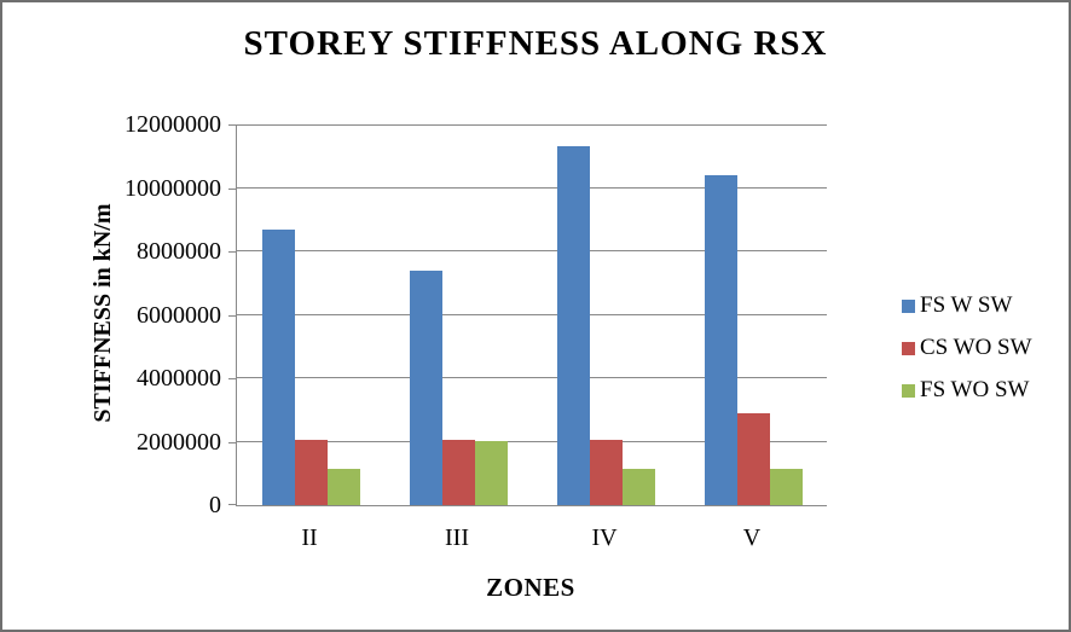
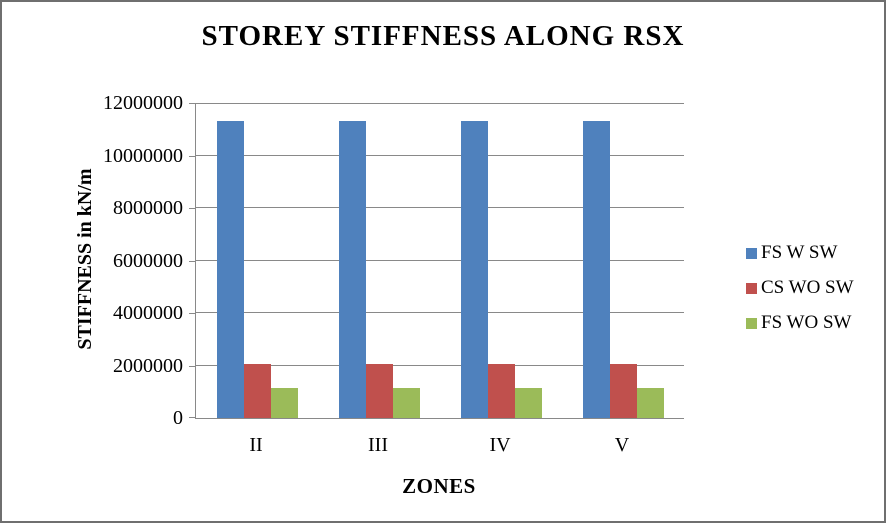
FS W SW/II: 8700000 -> 11300000
FS W SW/III: 7400000 -> 11300000
FS WO SW/III: 2000000 -> 1200000
FS W SW/V: 10400000 -> 11300000
CS WO SW/V: 2900000 -> 2000000
